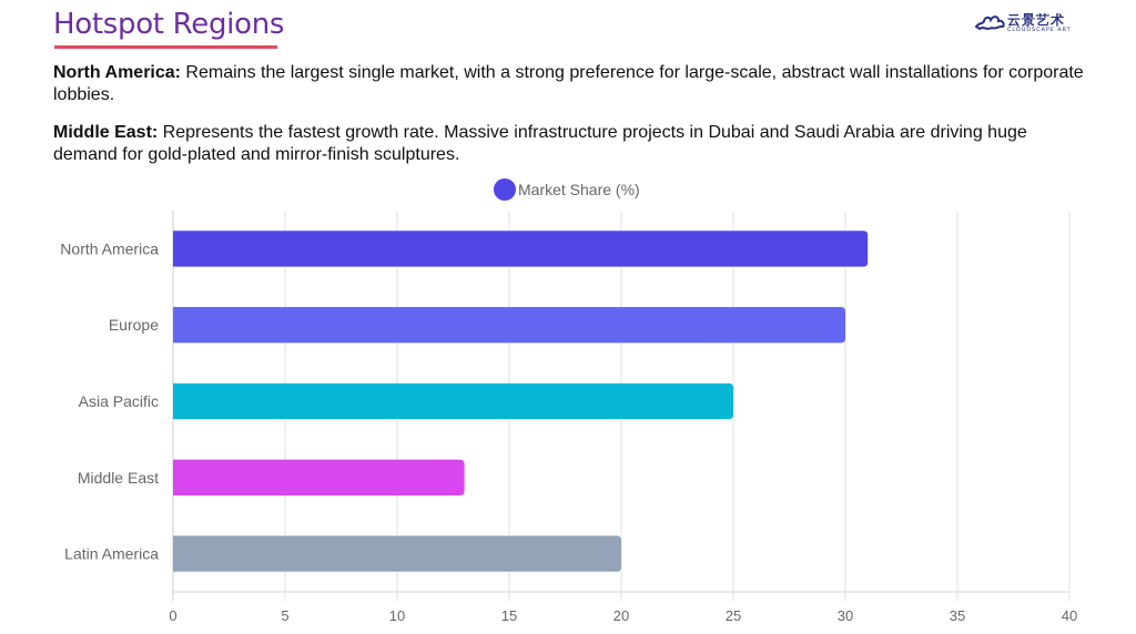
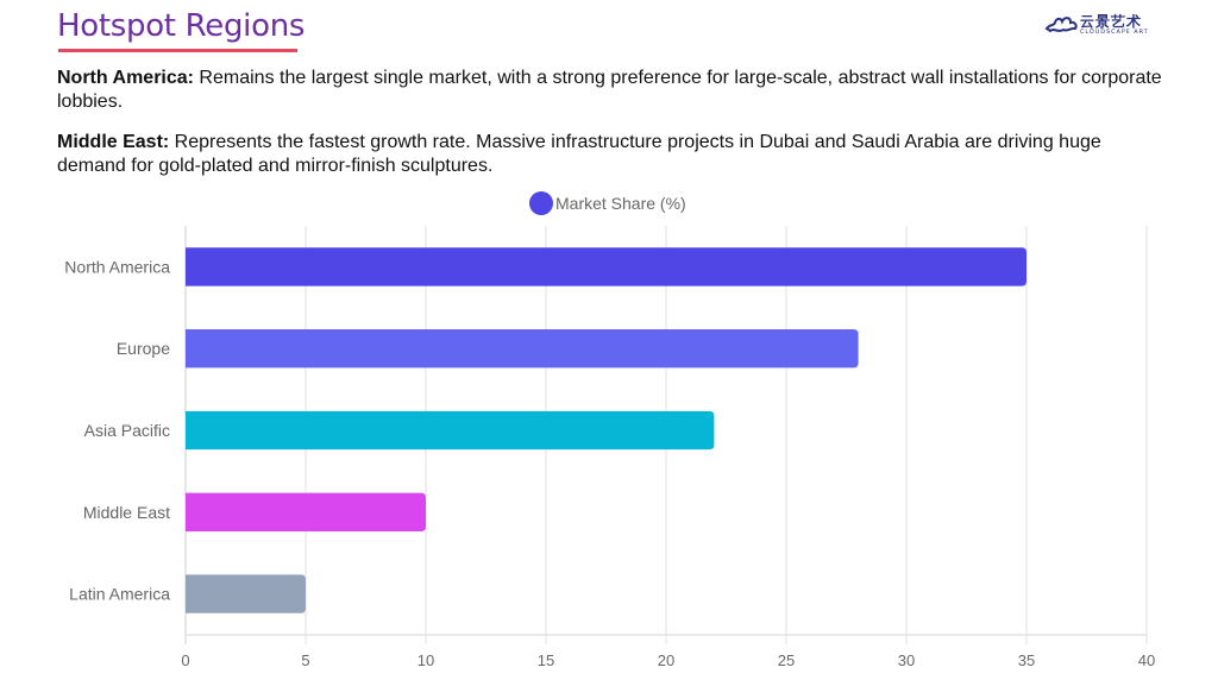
North America: 31 -> 35
Europe: 30 -> 28
Asia Pacific: 25 -> 22
Middle East: 13 -> 10
Latin America: 20 -> 5
